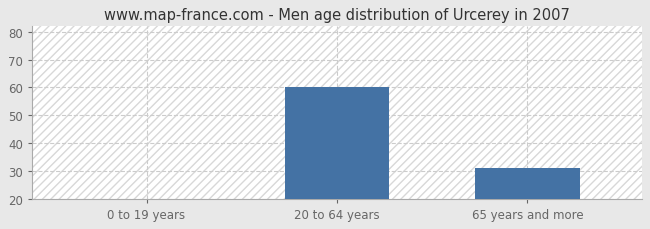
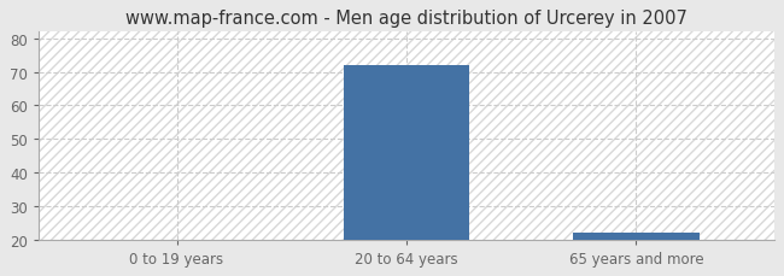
20 to 64 years: 60 -> 72
65 years and more: 31 -> 22
